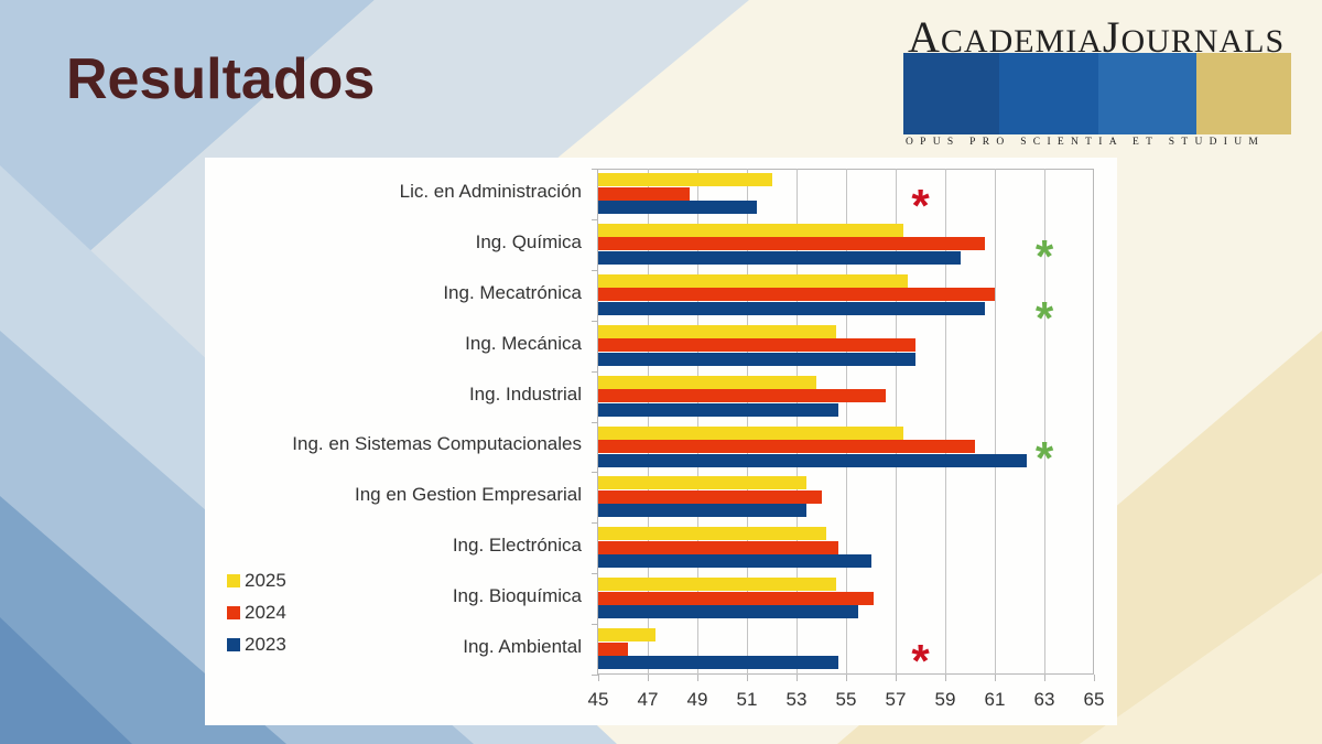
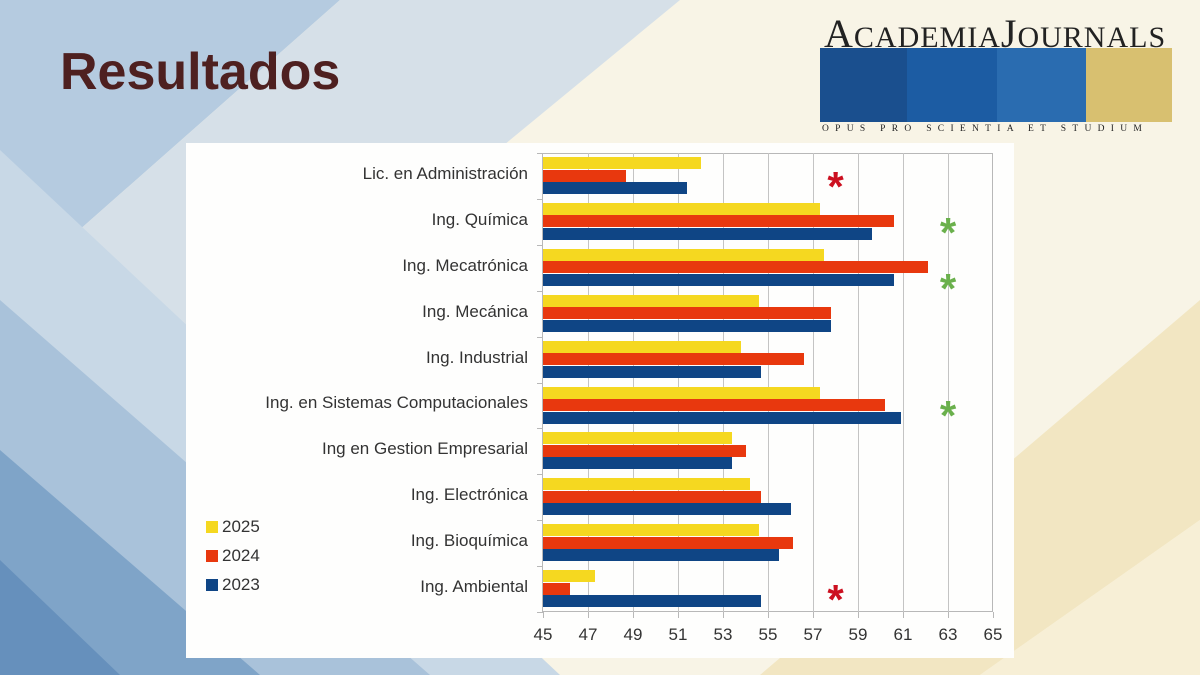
2024/Ing. Mecatrónica: 61.0 -> 62.1
2023/Ing. en Sistemas Computacionales: 62.3 -> 60.9
